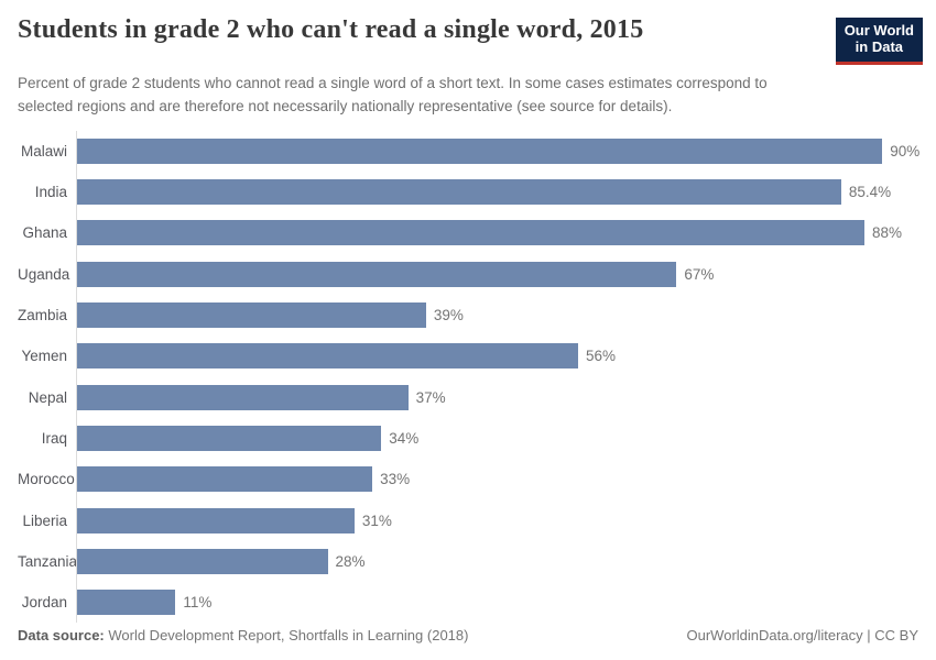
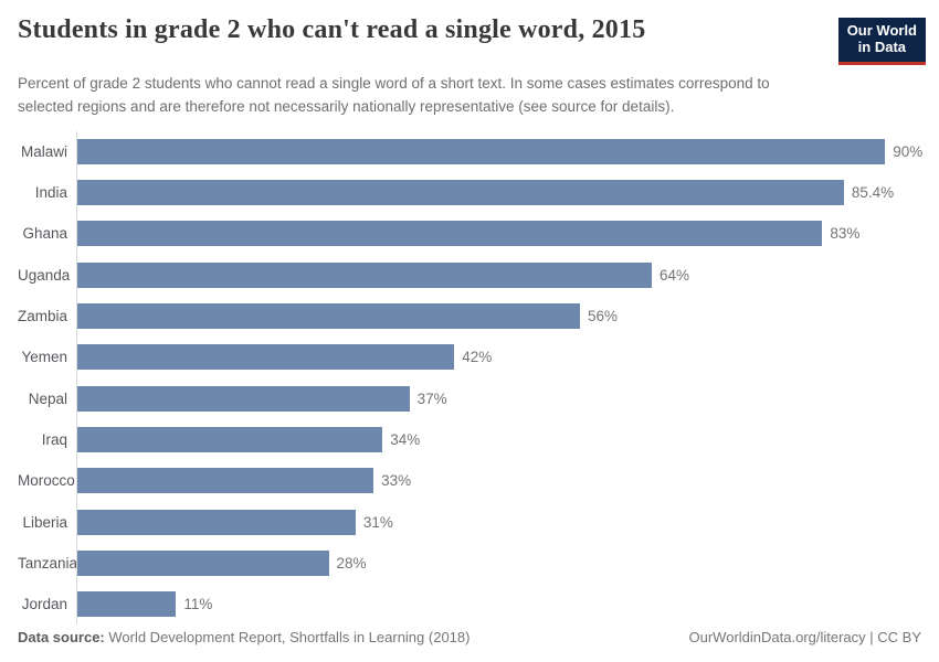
Ghana: 88% -> 83%
Uganda: 67% -> 64%
Zambia: 39% -> 56%
Yemen: 56% -> 42%
